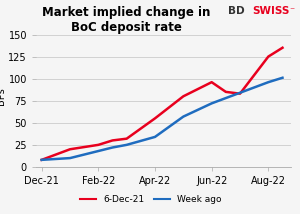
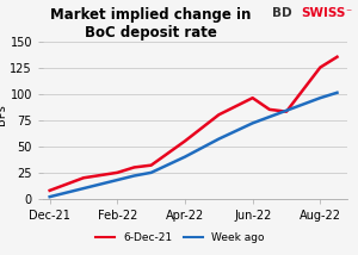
Week ago/Dec-21: 8 -> 2
Week ago/Apr-22: 34 -> 40
